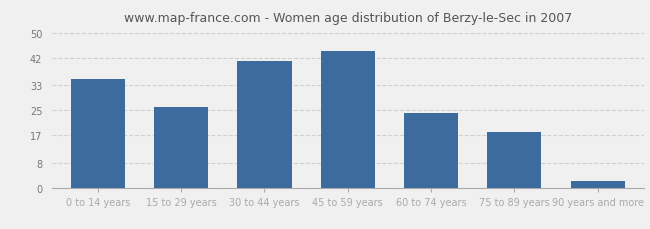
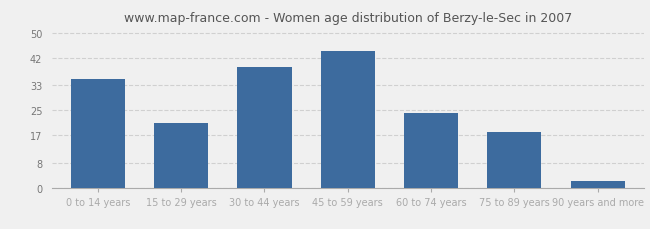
15 to 29 years: 26 -> 21
30 to 44 years: 41 -> 39
